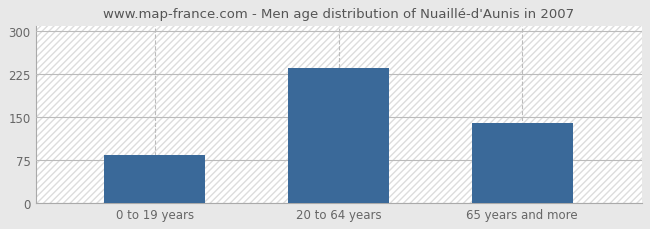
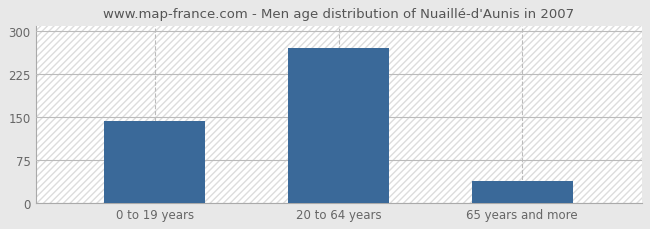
0 to 19 years: 84 -> 143
20 to 64 years: 236 -> 271
65 years and more: 140 -> 38
